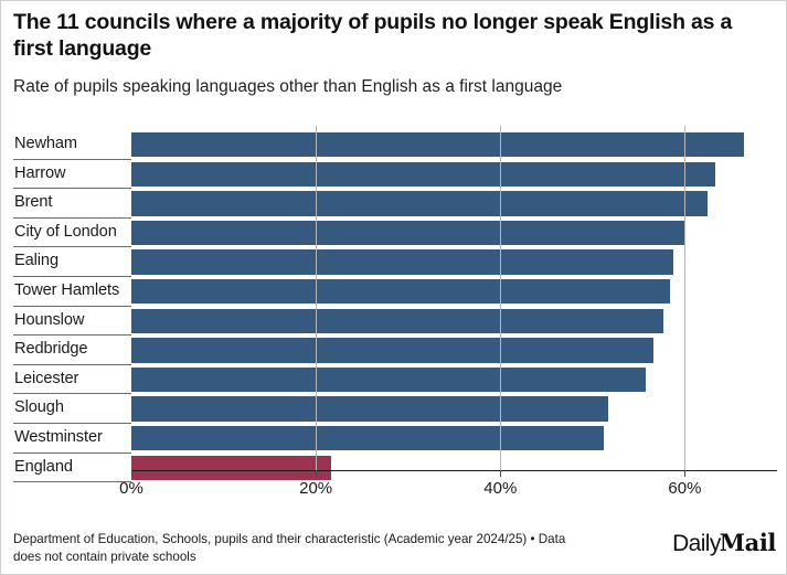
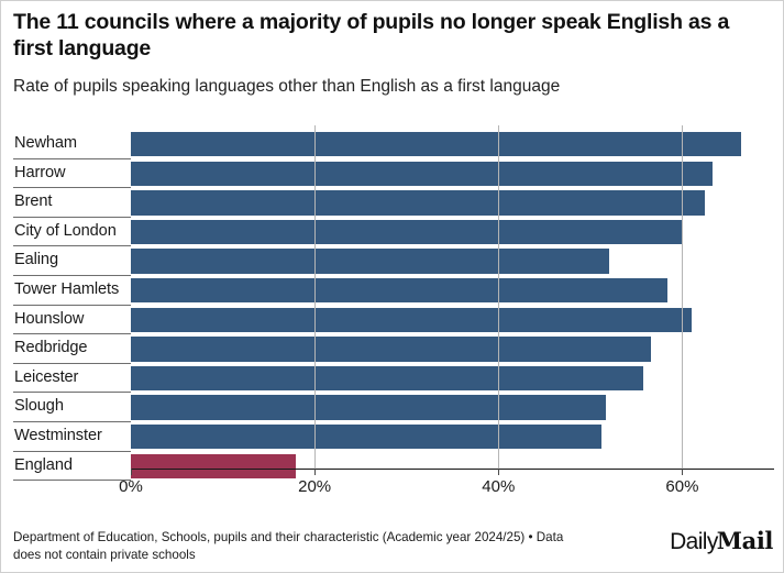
Ealing: 59% -> 52%
Hounslow: 58% -> 61%
England: 22% -> 18%
